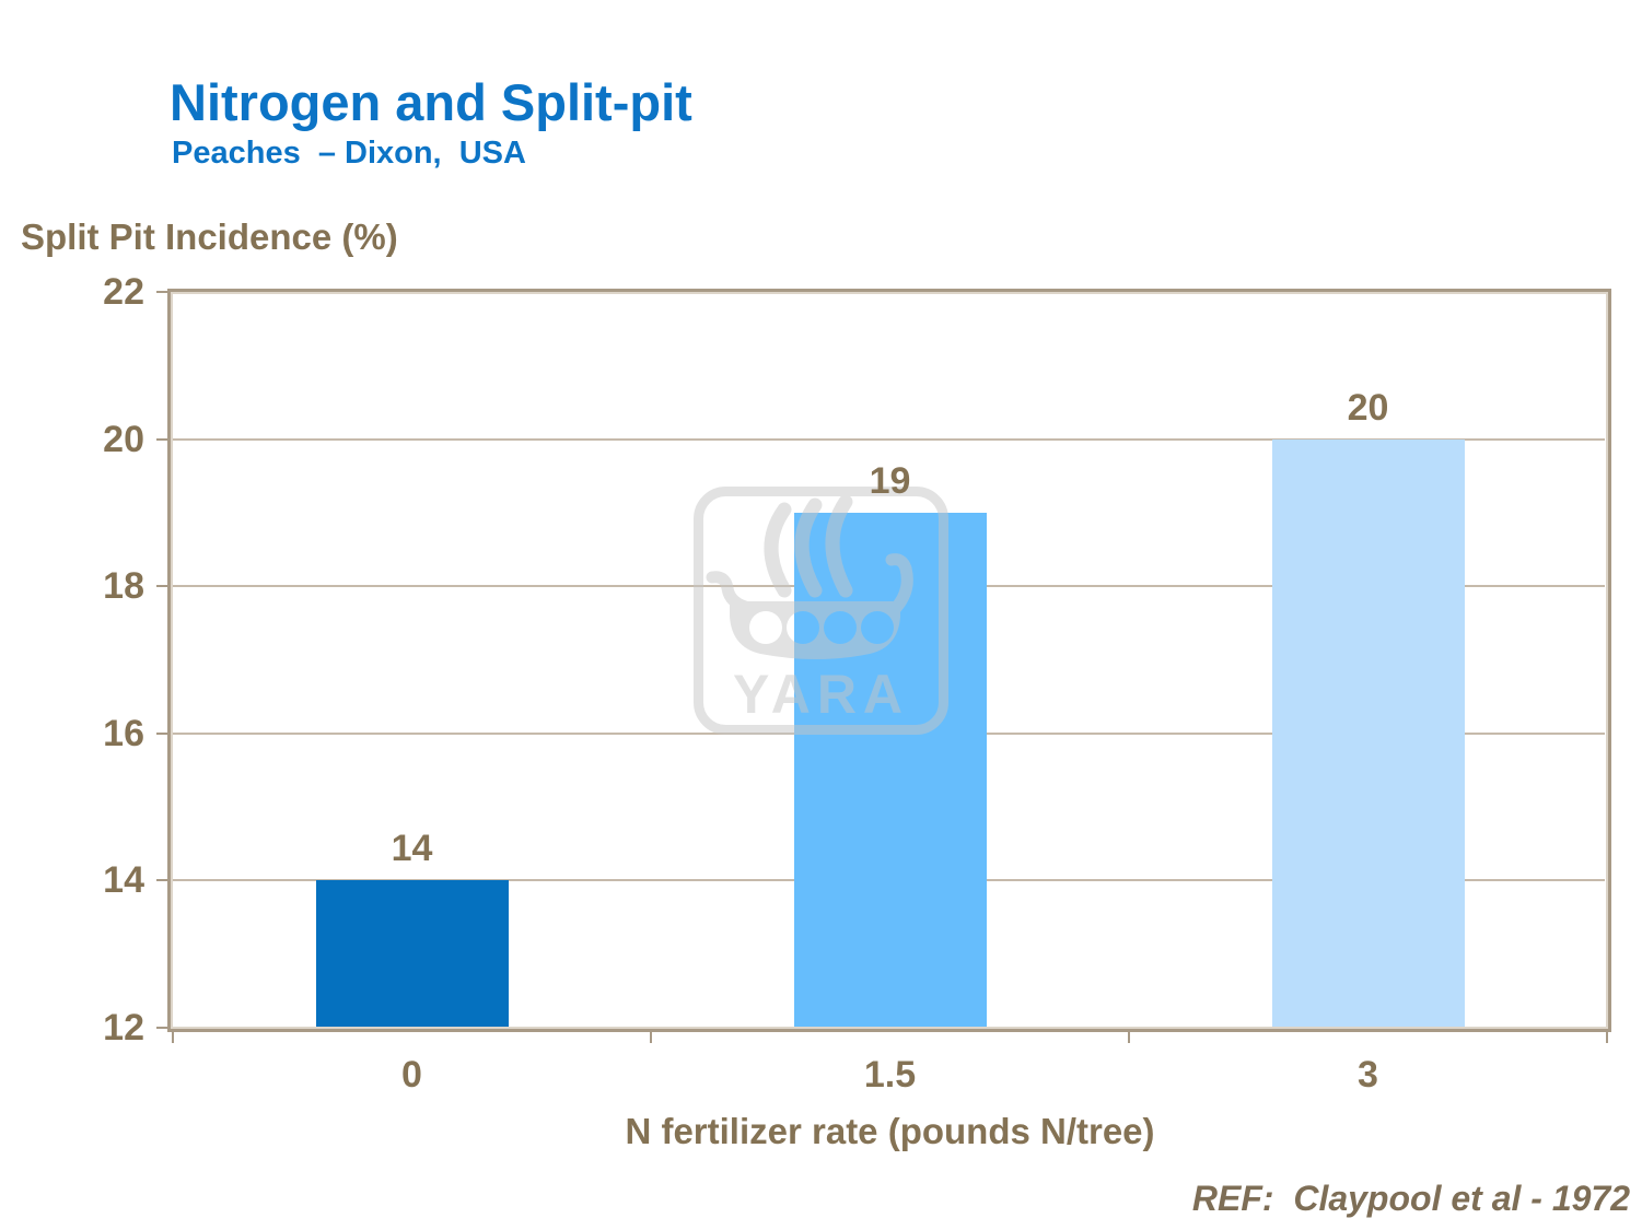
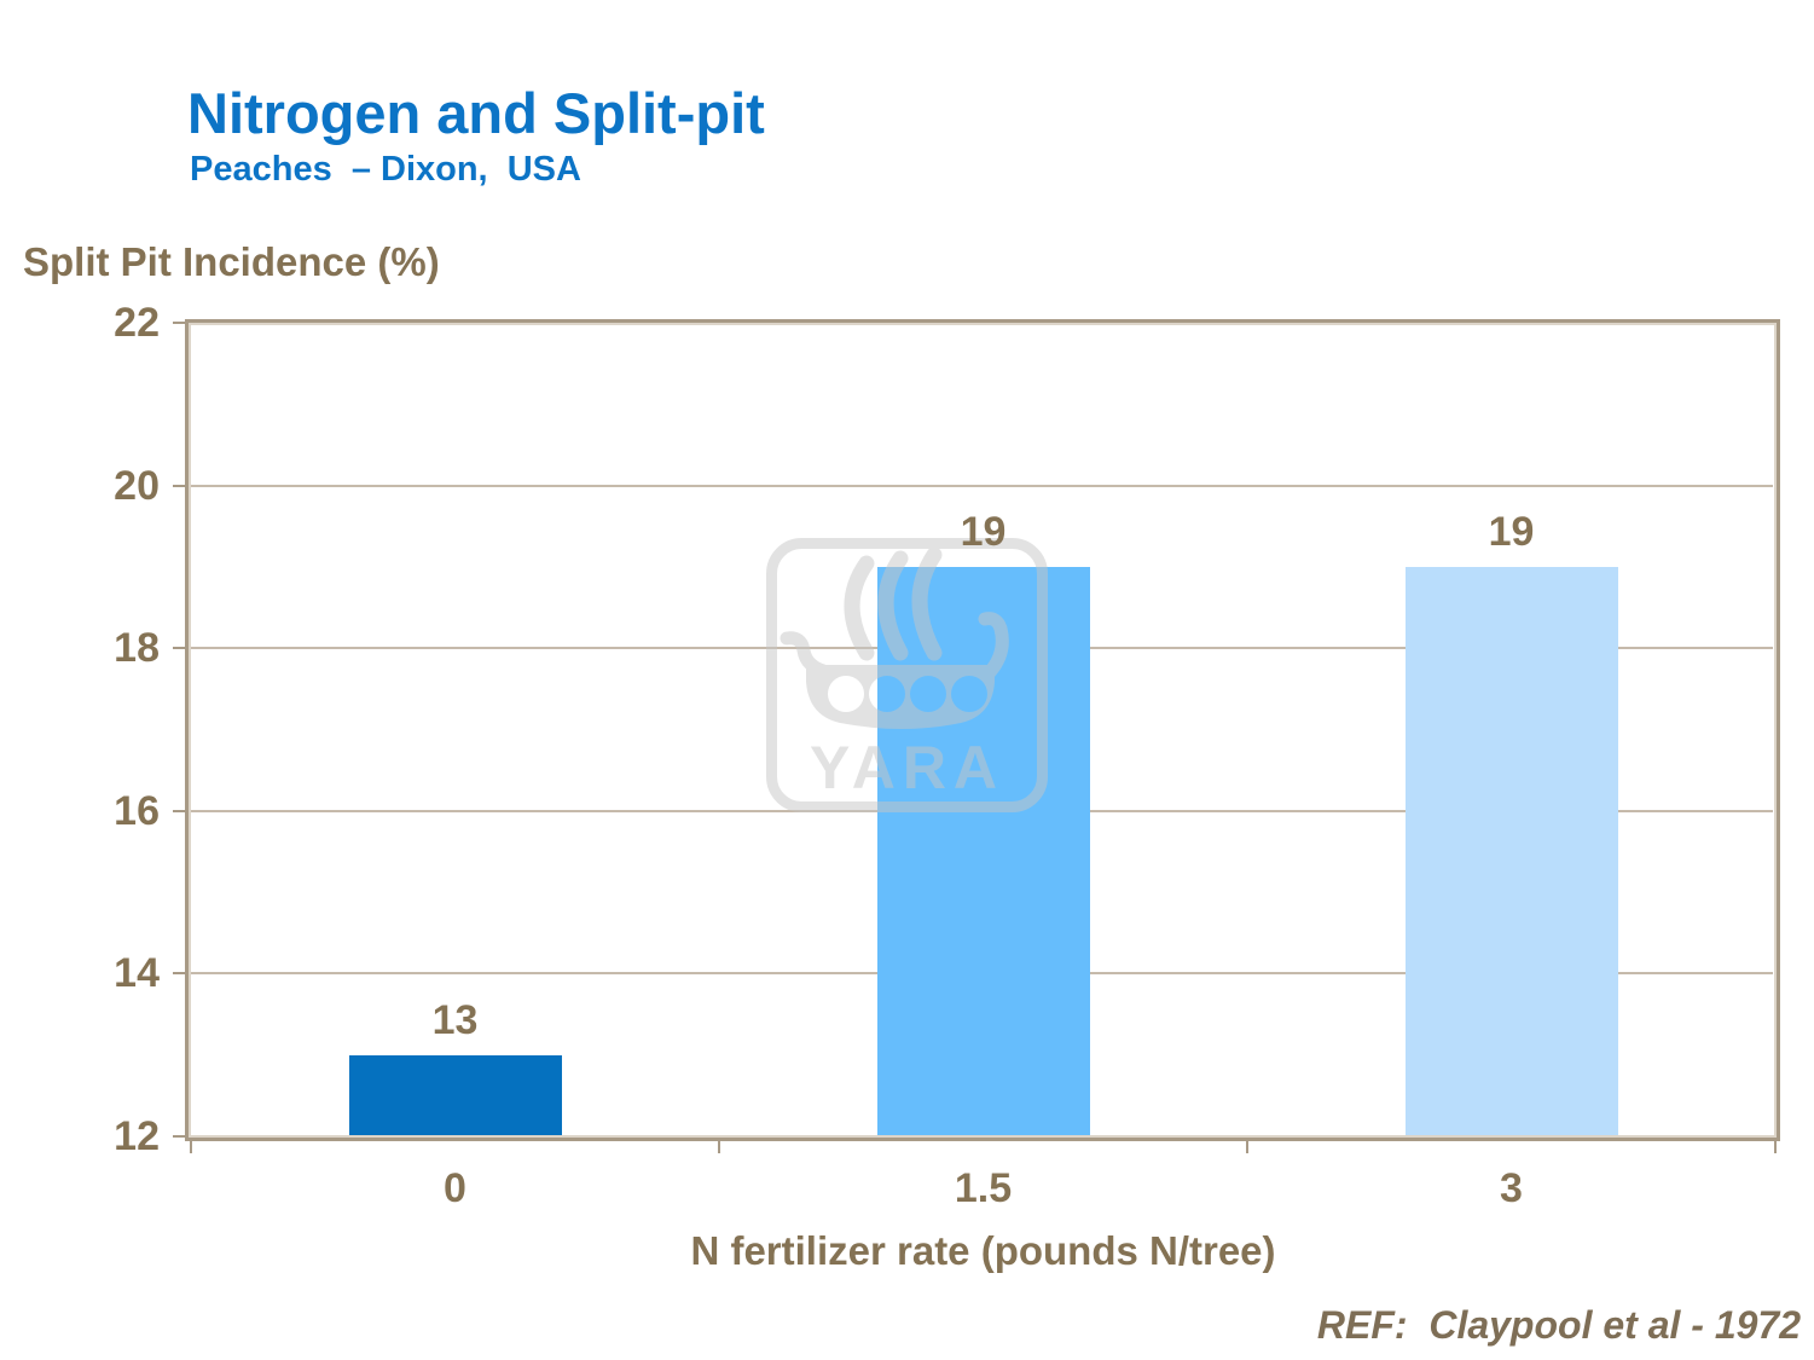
0: 14 -> 13
3: 20 -> 19
